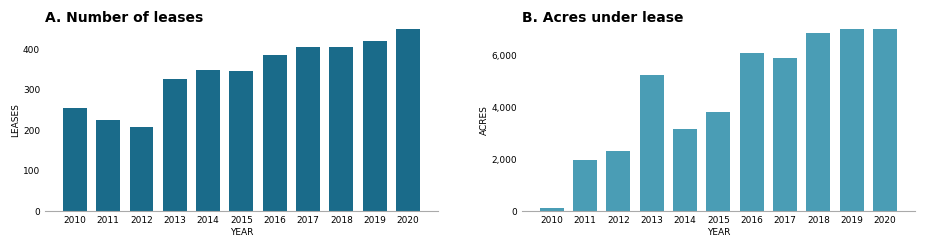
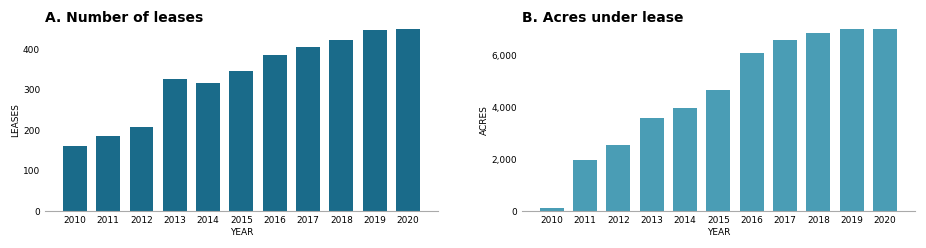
A. Number of leases/2010: 255 -> 160
A. Number of leases/2011: 225 -> 185
A. Number of leases/2014: 350 -> 317
A. Number of leases/2018: 405 -> 422
A. Number of leases/2019: 420 -> 447
B. Acres under lease/2012: 2,300 -> 2,550
B. Acres under lease/2013: 5,250 -> 3,600
B. Acres under lease/2014: 3,150 -> 3,980
B. Acres under lease/2015: 3,800 -> 4,650
B. Acres under lease/2017: 5,900 -> 6,580
